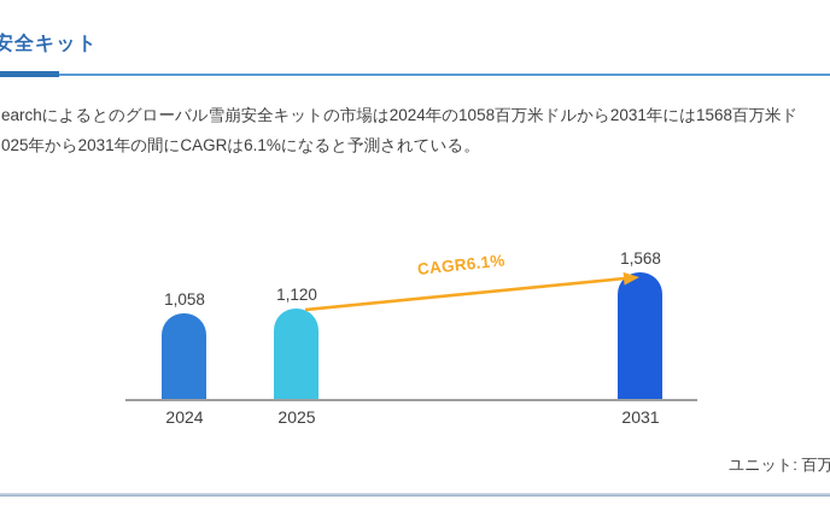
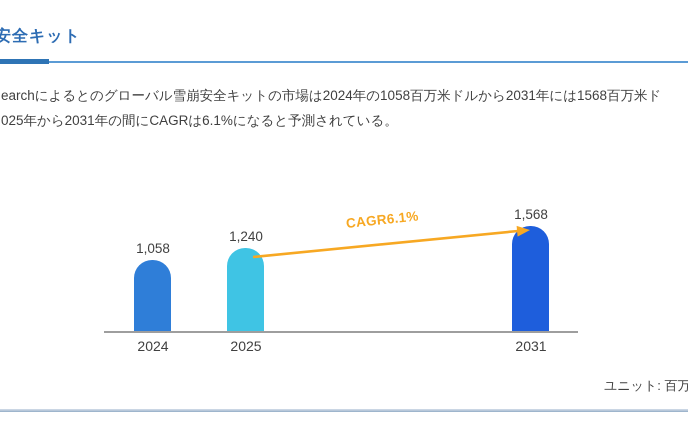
2025: 1,120 -> 1,240
